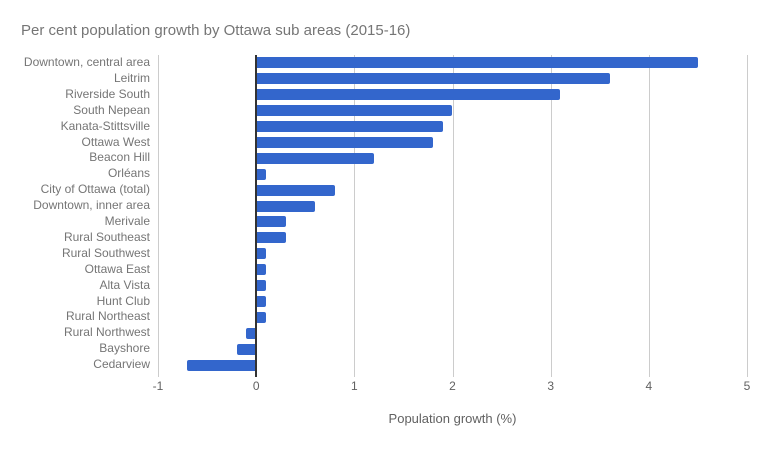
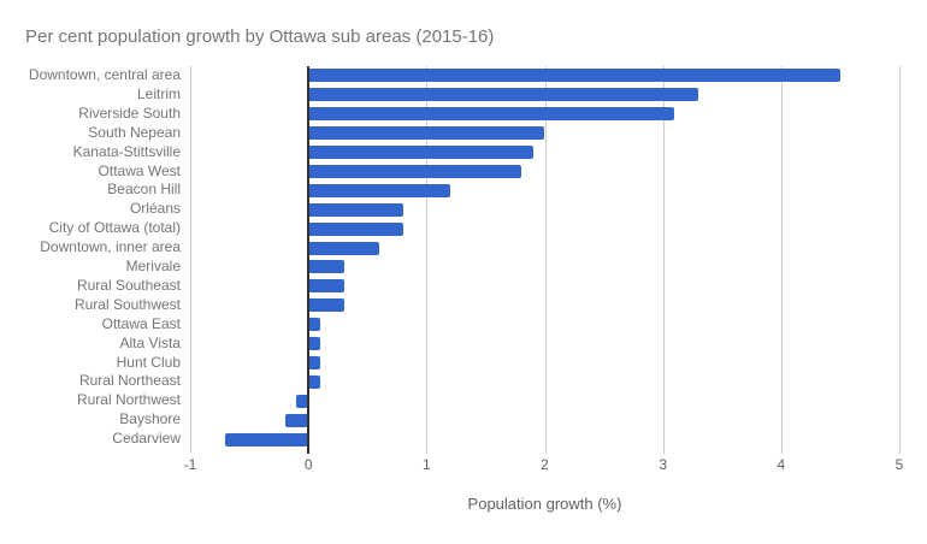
Leitrim: 3.6 -> 3.3
Orléans: 0.1 -> 0.8
Rural Southwest: 0.1 -> 0.3
